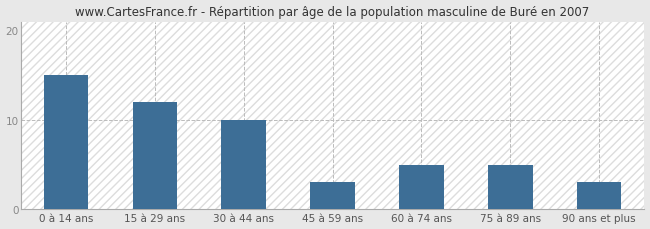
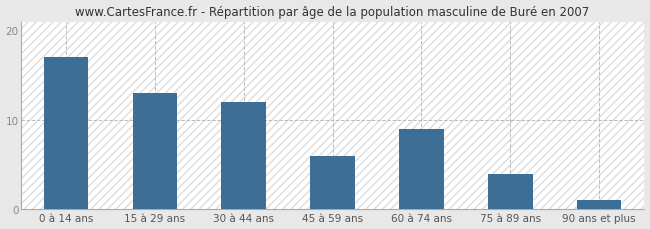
0 à 14 ans: 15 -> 17
15 à 29 ans: 12 -> 13
30 à 44 ans: 10 -> 12
45 à 59 ans: 3 -> 6
60 à 74 ans: 5 -> 9
75 à 89 ans: 5 -> 4
90 ans et plus: 3 -> 1
